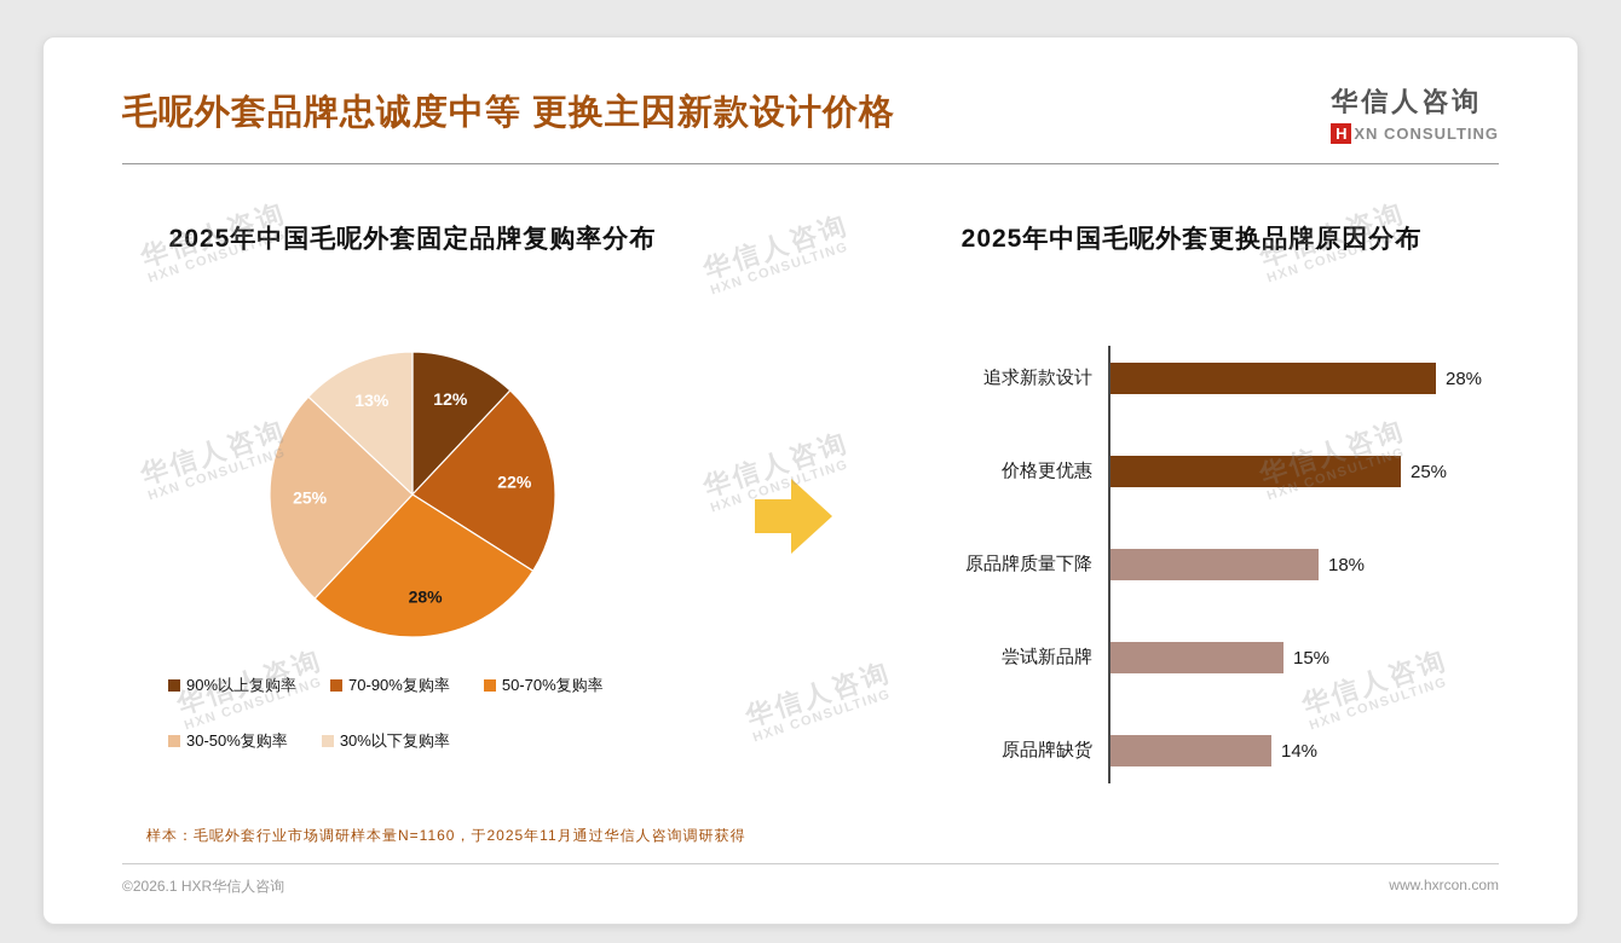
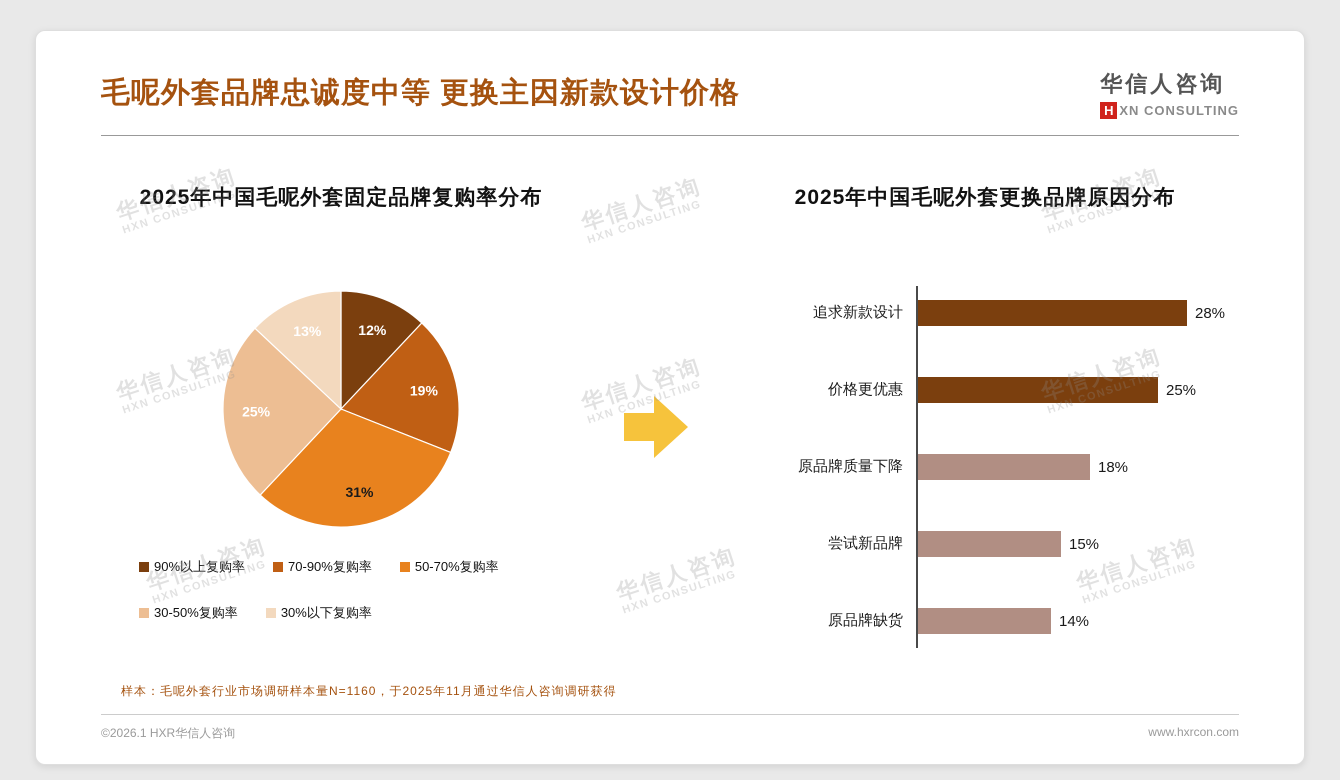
2025年中国毛呢外套固定品牌复购率分布/70-90%复购率: 22% -> 19%
2025年中国毛呢外套固定品牌复购率分布/50-70%复购率: 28% -> 31%
